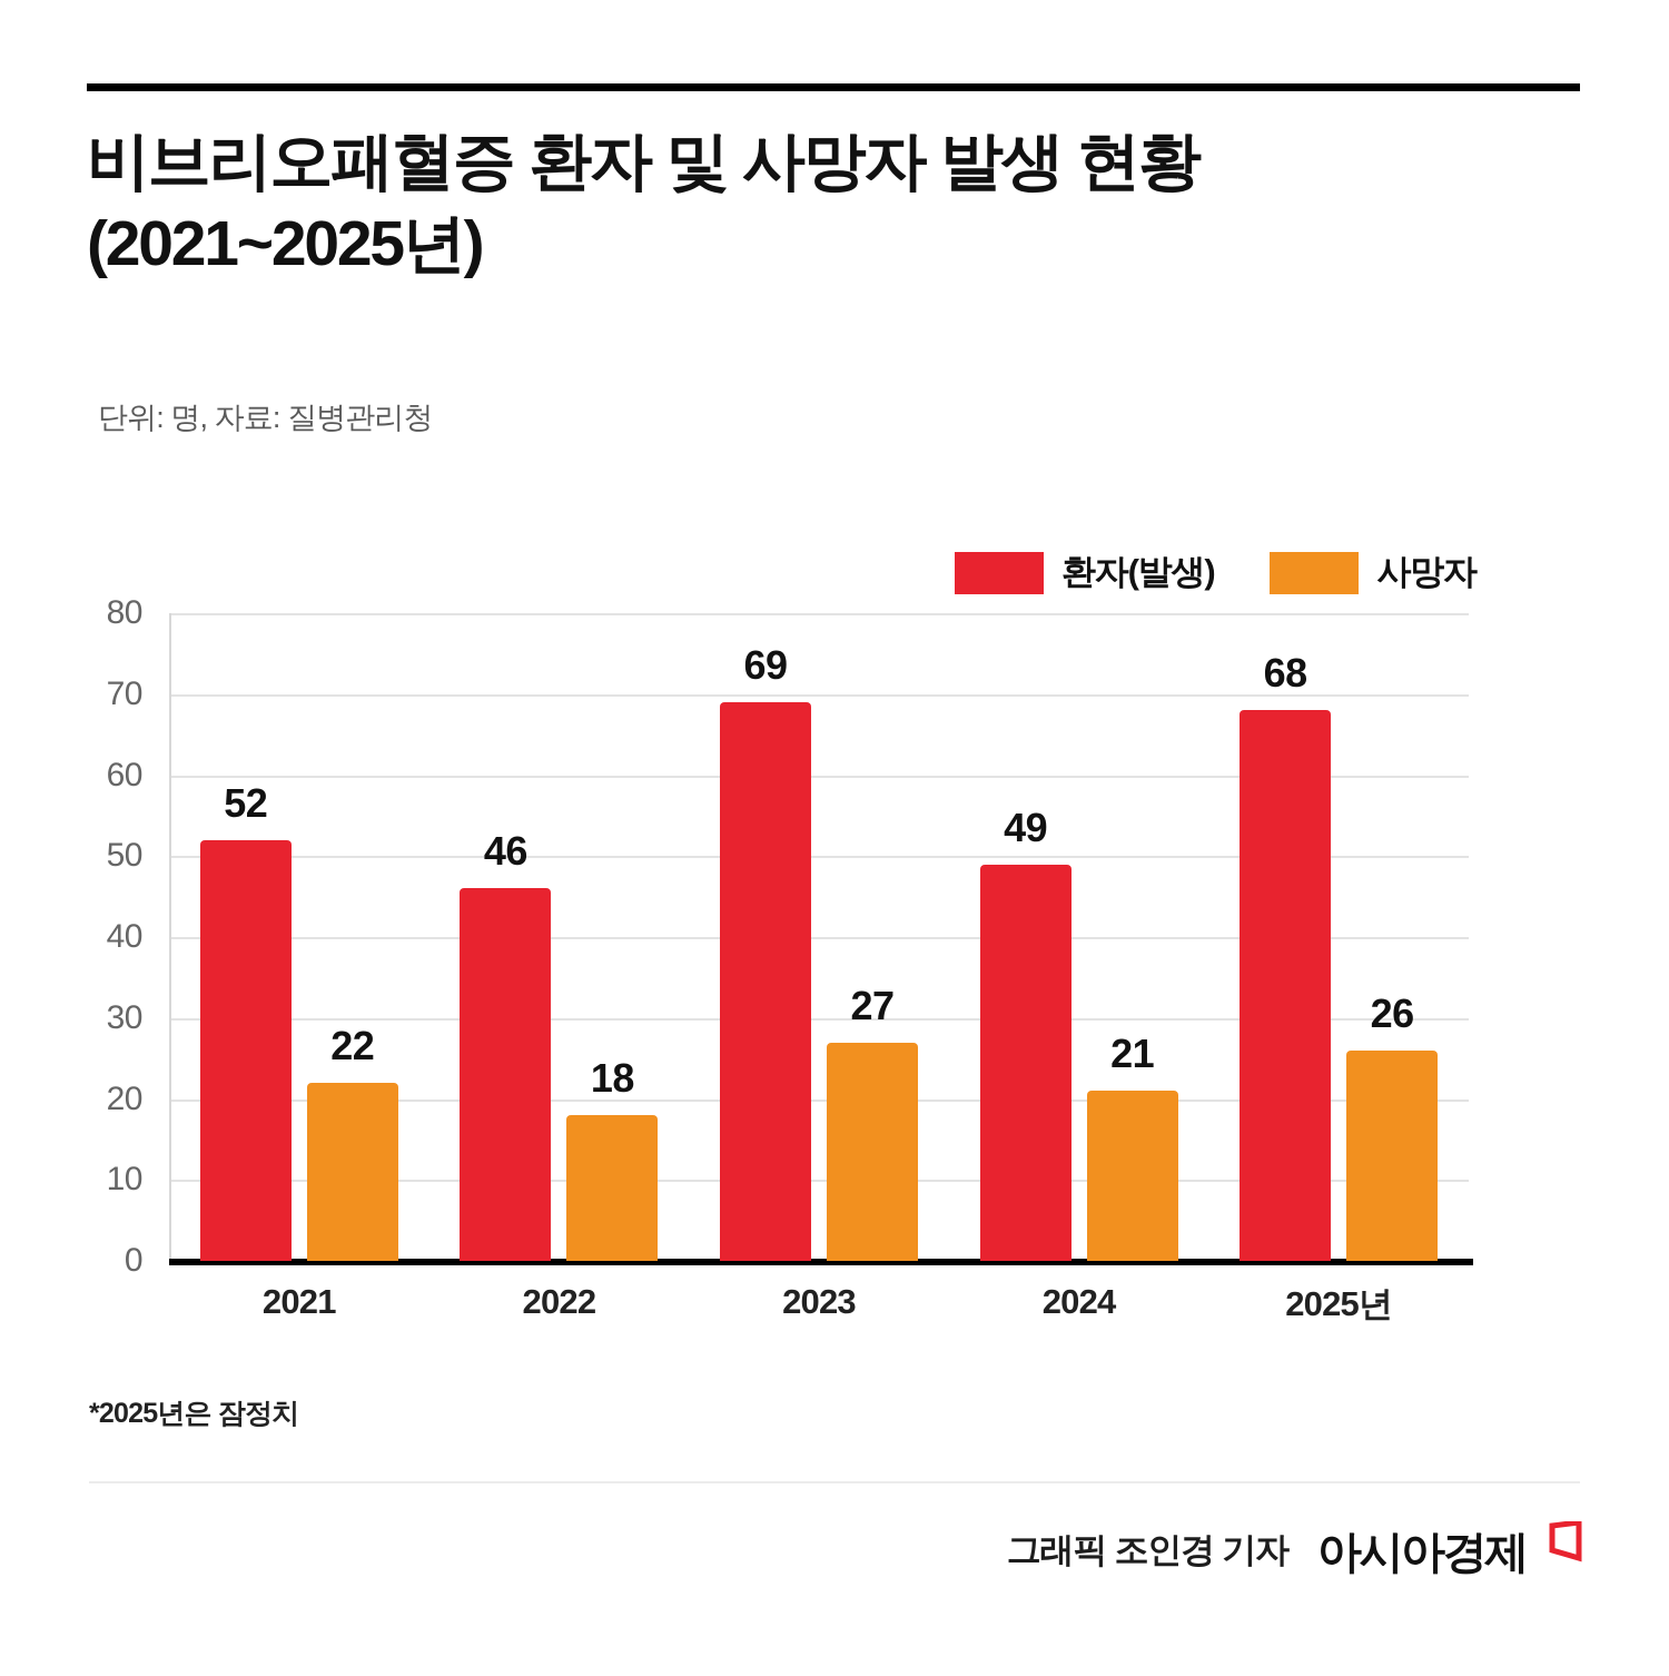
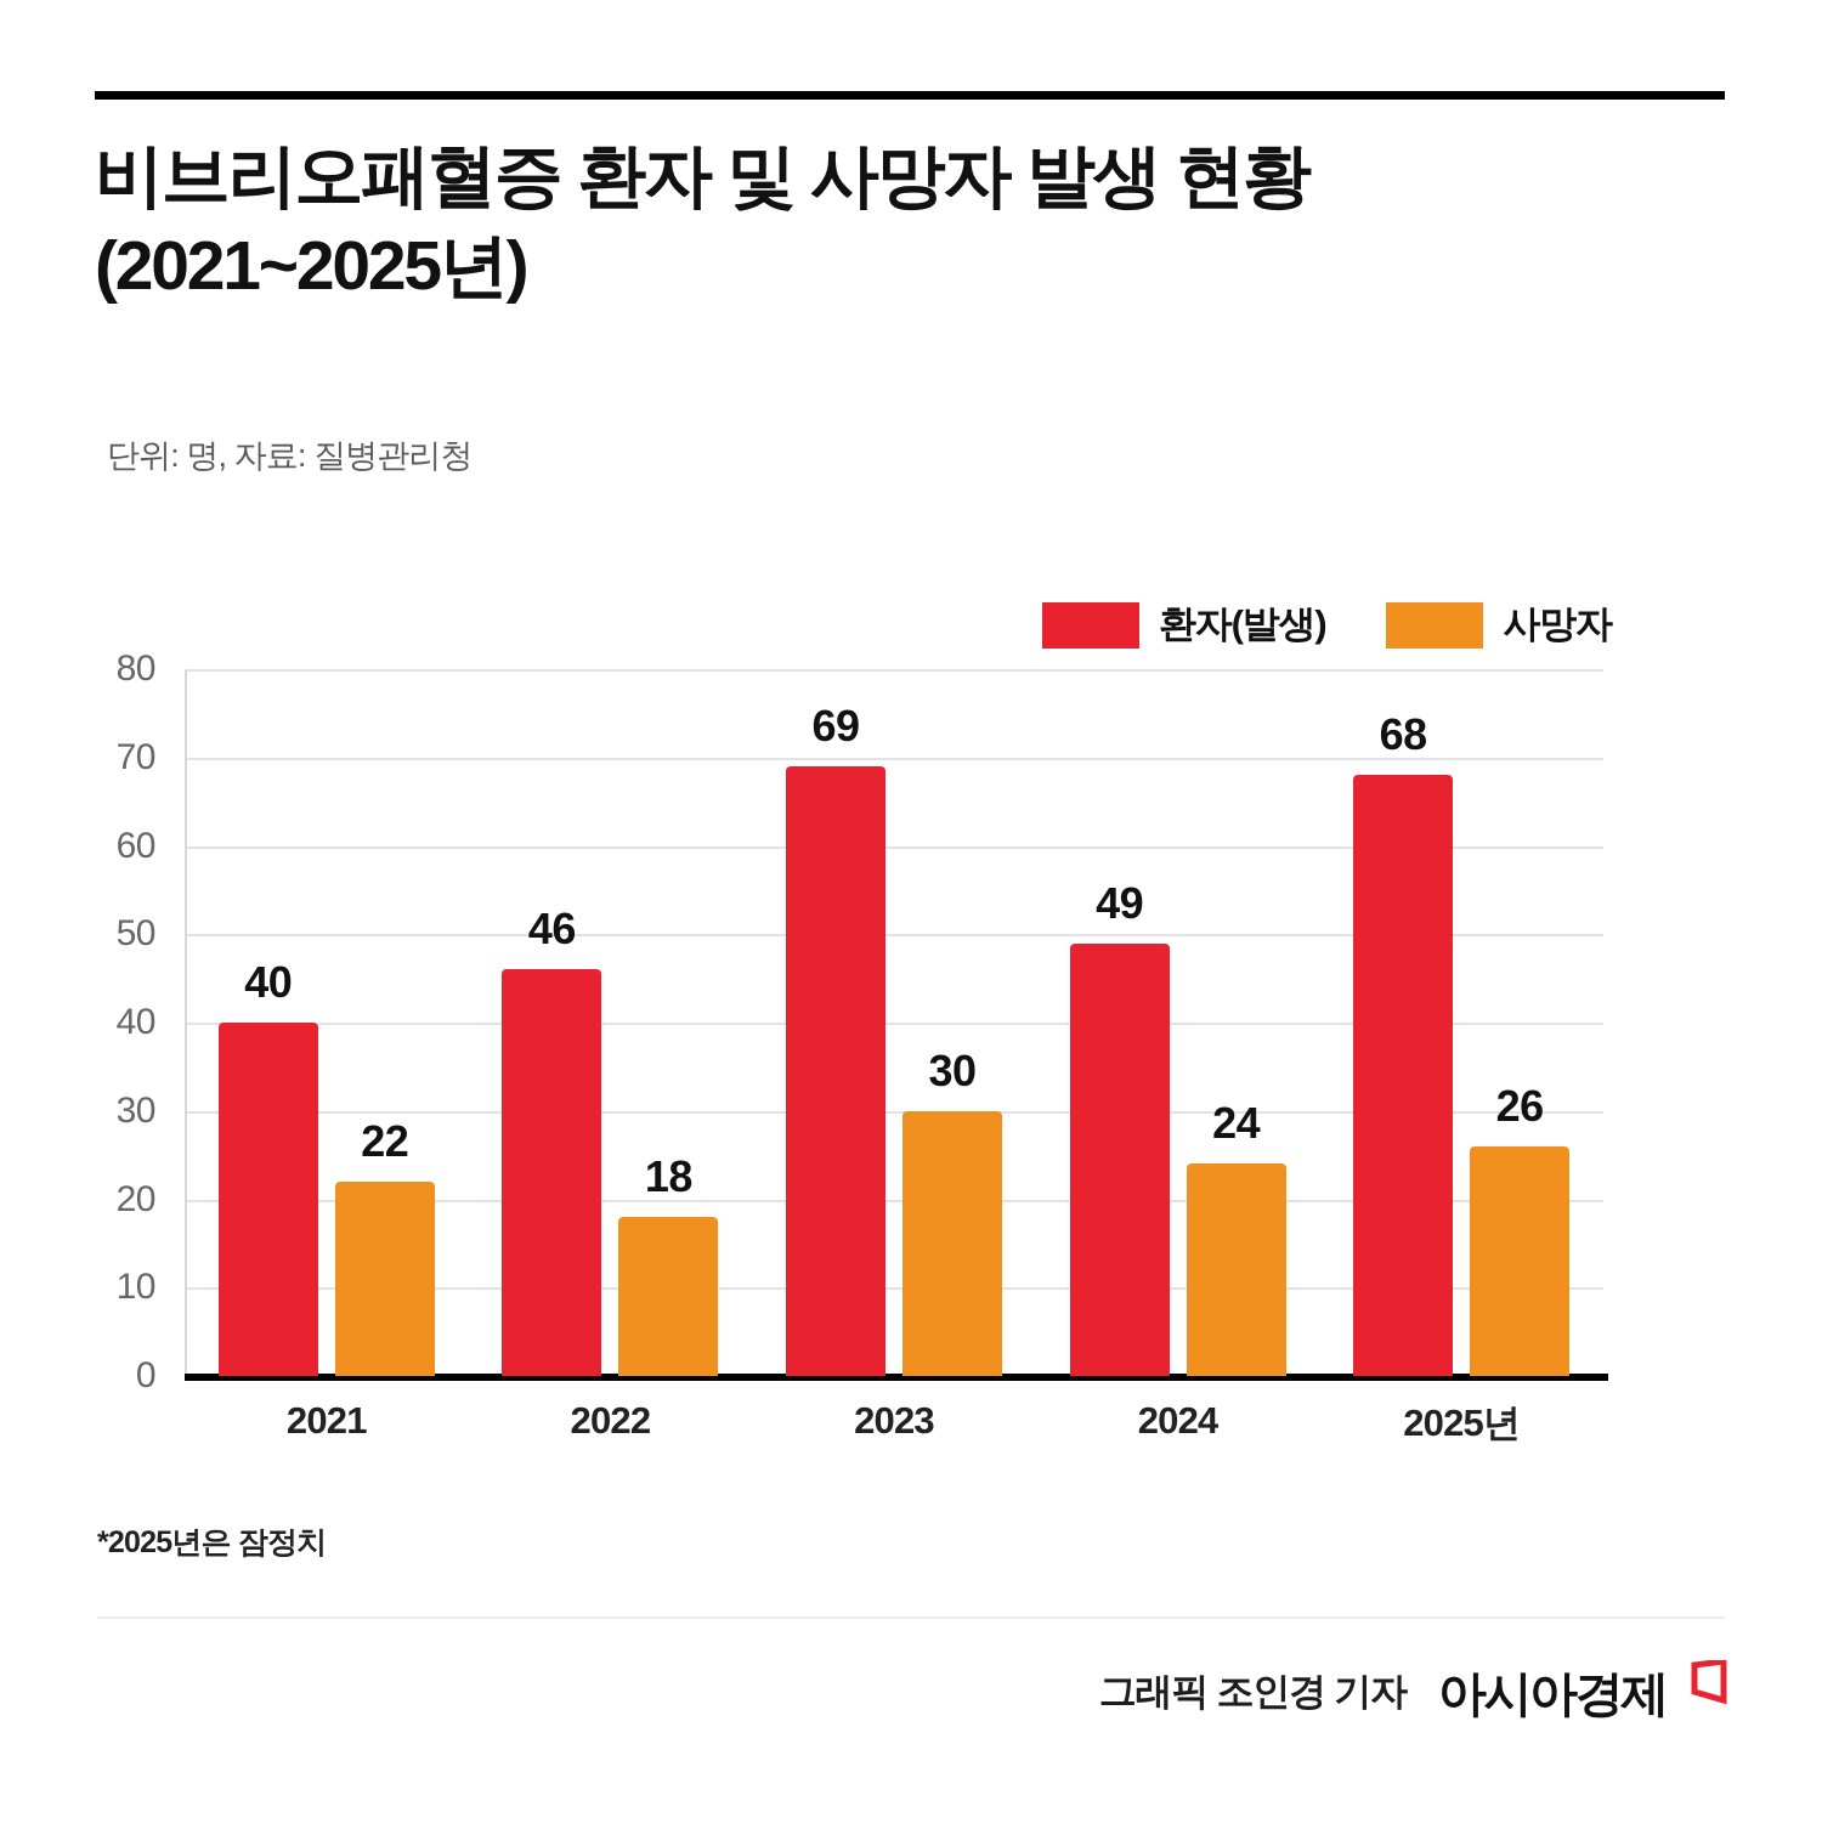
환자(발생)/2021: 52 -> 40
사망자/2023: 27 -> 30
사망자/2024: 21 -> 24
